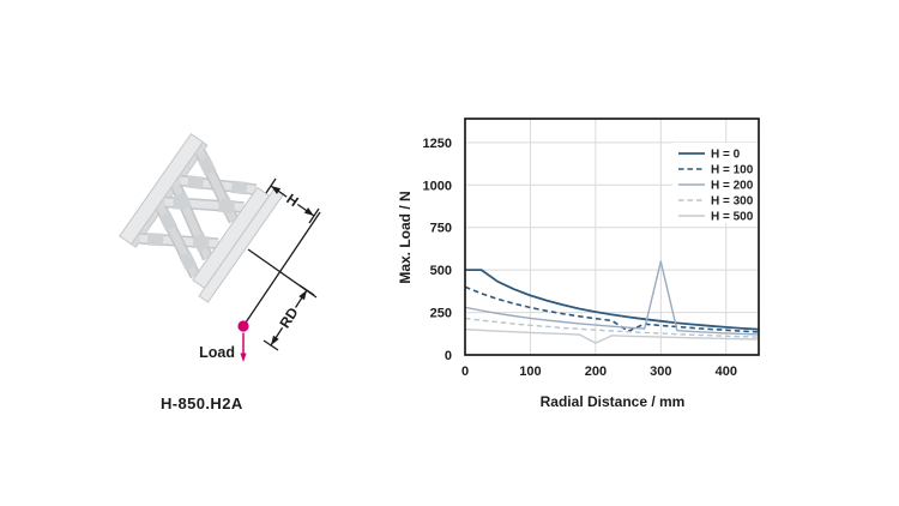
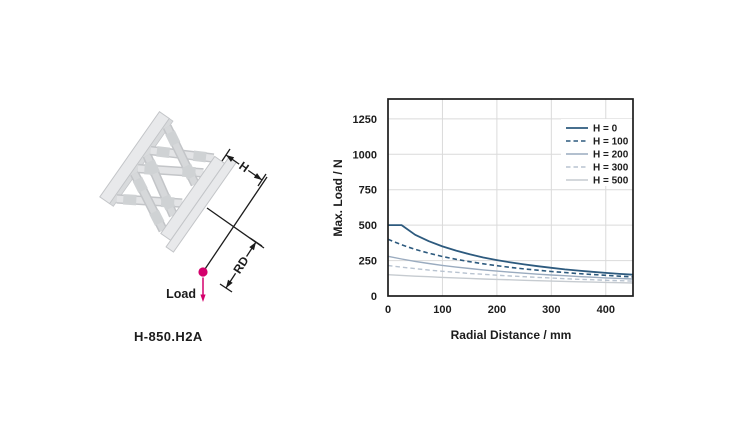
H = 500/200: 70 -> 120
H = 100/250: 140 -> 190
H = 200/300: 550 -> 150
